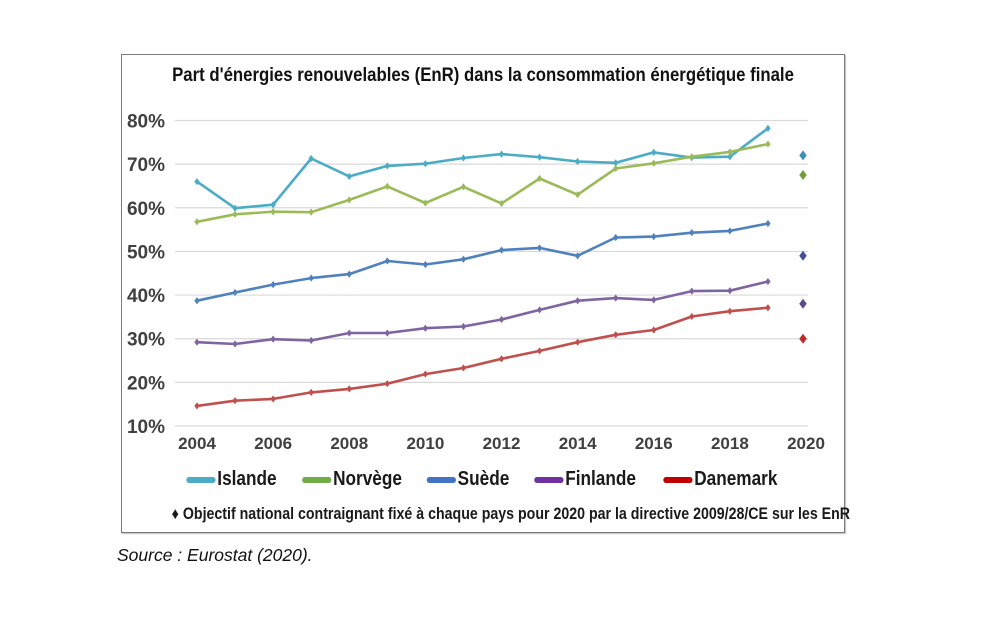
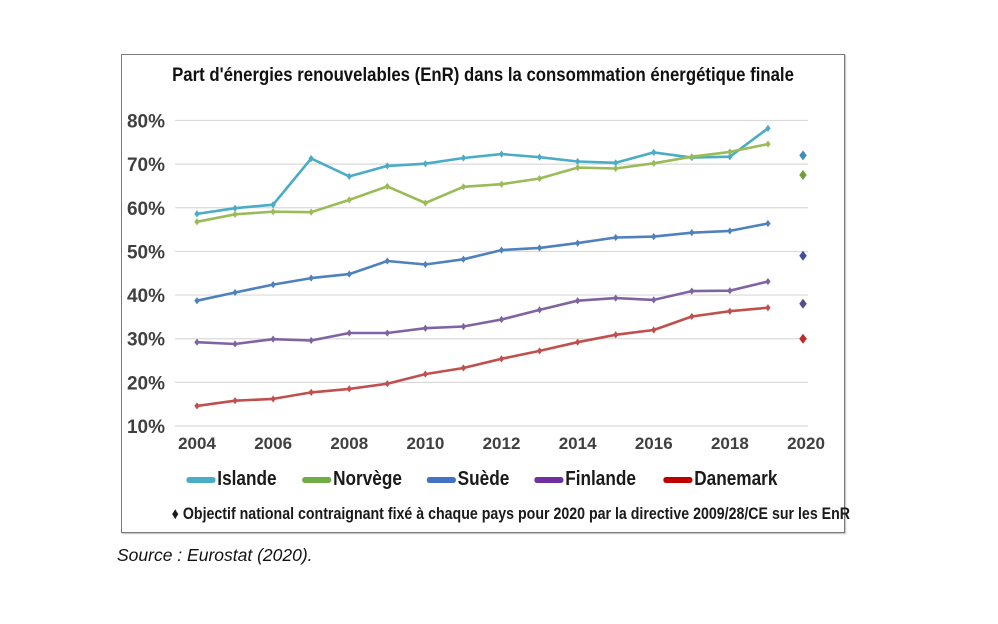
Islande/2004: 66% -> 59%
Norvège/2012: 61% -> 65%
Norvège/2014: 63% -> 69%
Suède/2014: 49% -> 52%
